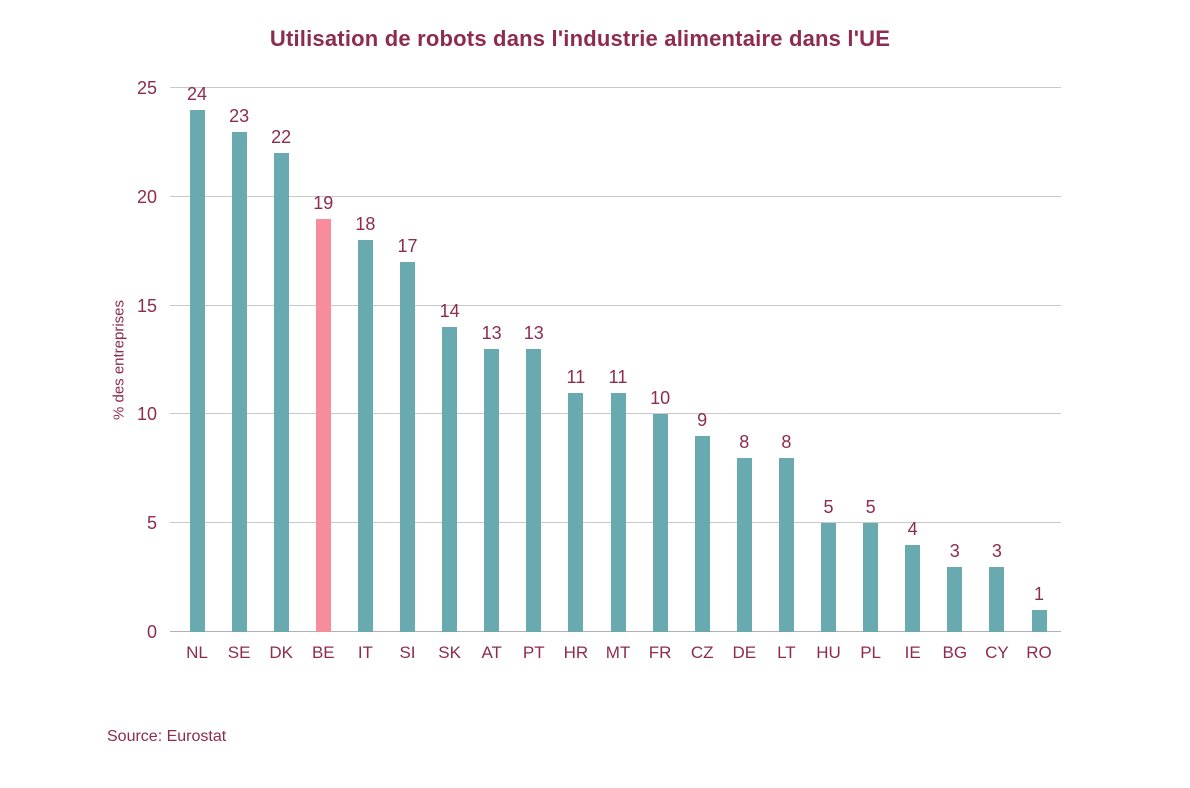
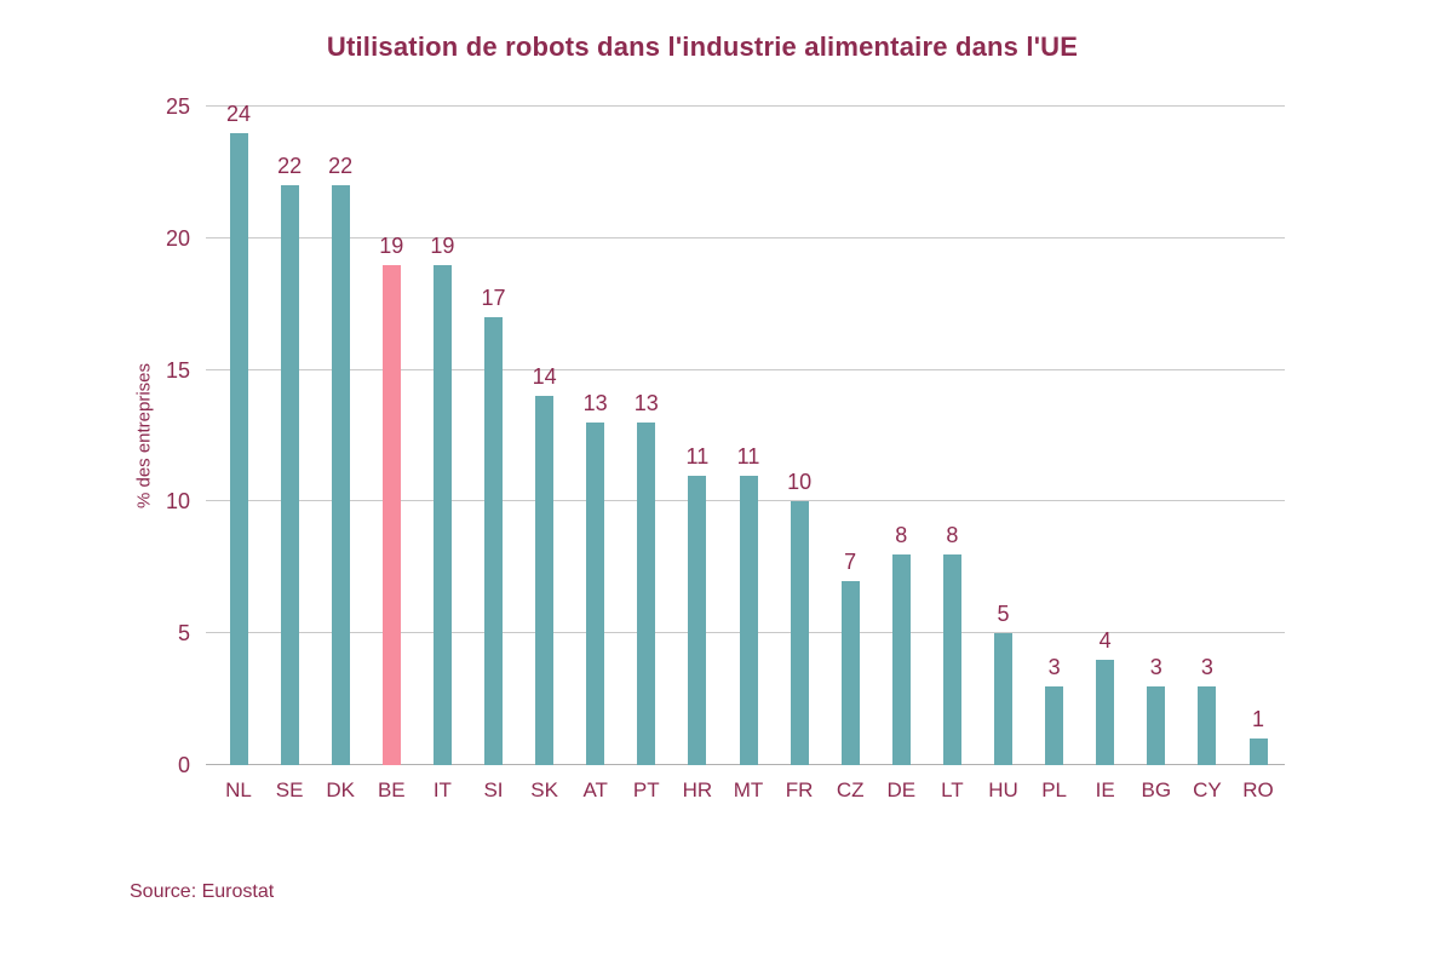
SE: 23 -> 22
IT: 18 -> 19
CZ: 9 -> 7
PL: 5 -> 3
